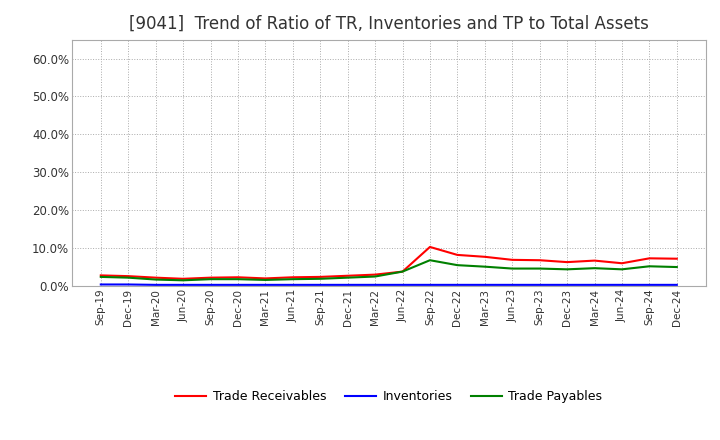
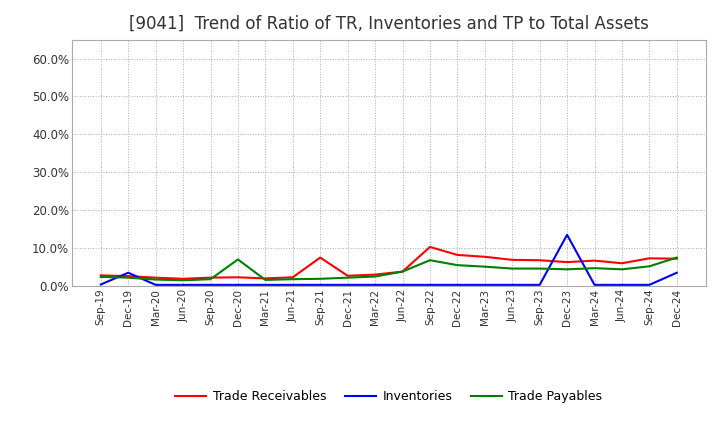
Inventories/Dec-19: 0.4% -> 3.5%
Trade Payables/Dec-20: 1.8% -> 7.0%
Trade Receivables/Sep-21: 2.4% -> 7.5%
Inventories/Dec-23: 0.3% -> 13.5%
Inventories/Dec-24: 0.3% -> 3.5%
Trade Payables/Dec-24: 5.0% -> 7.5%
